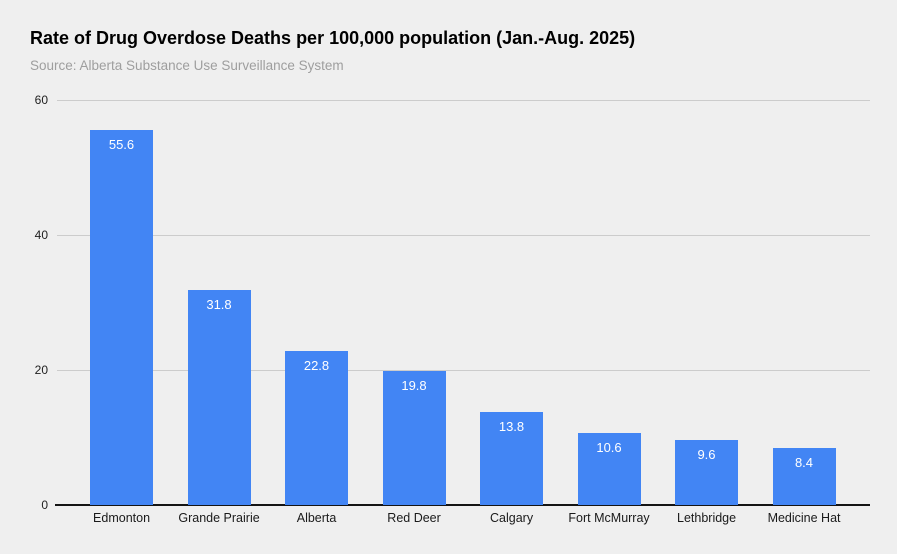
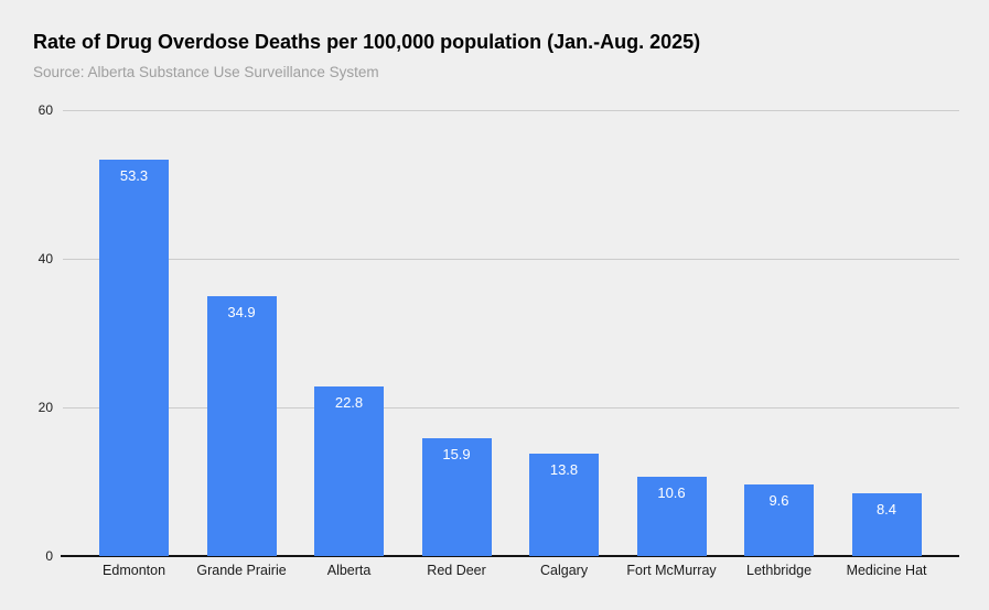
Edmonton: 55.6 -> 53.3
Grande Prairie: 31.8 -> 34.9
Red Deer: 19.8 -> 15.9
